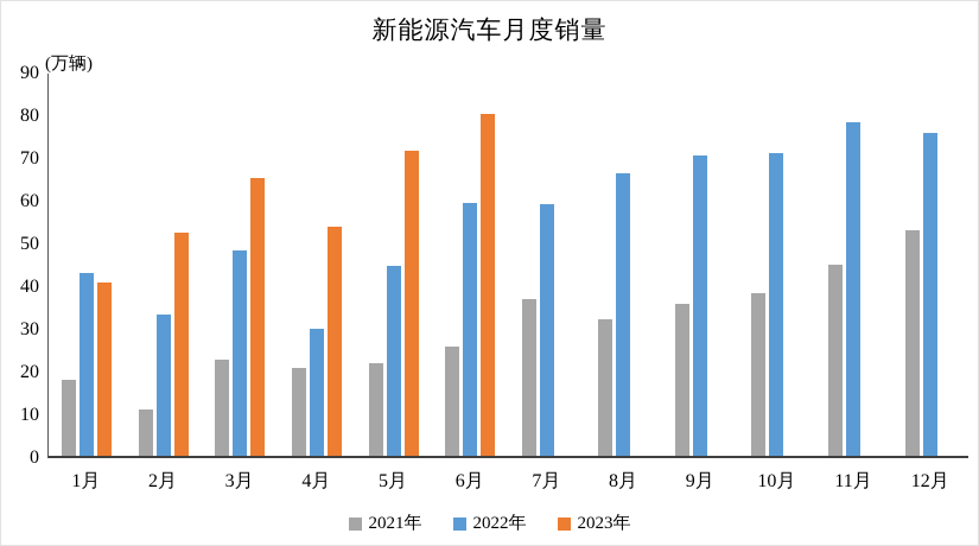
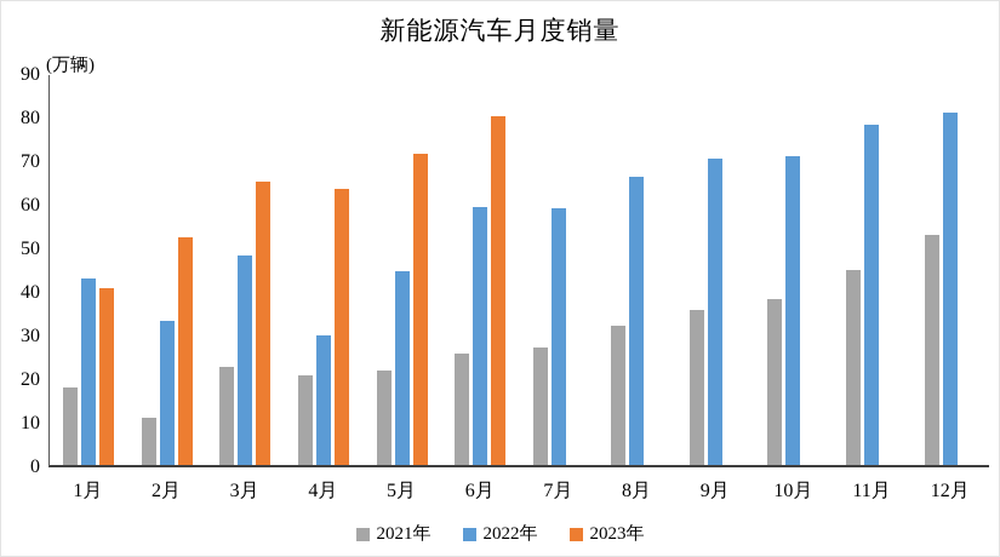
2023年/4月: 54 -> 64
2021年/7月: 37 -> 27
2022年/12月: 76 -> 81
